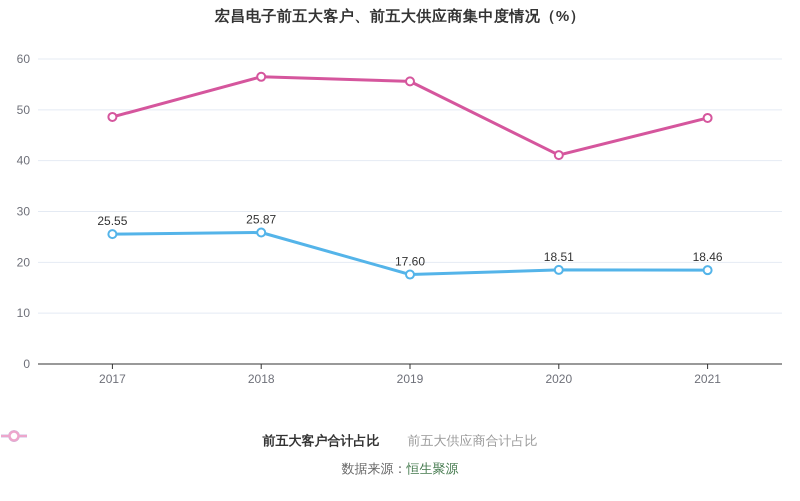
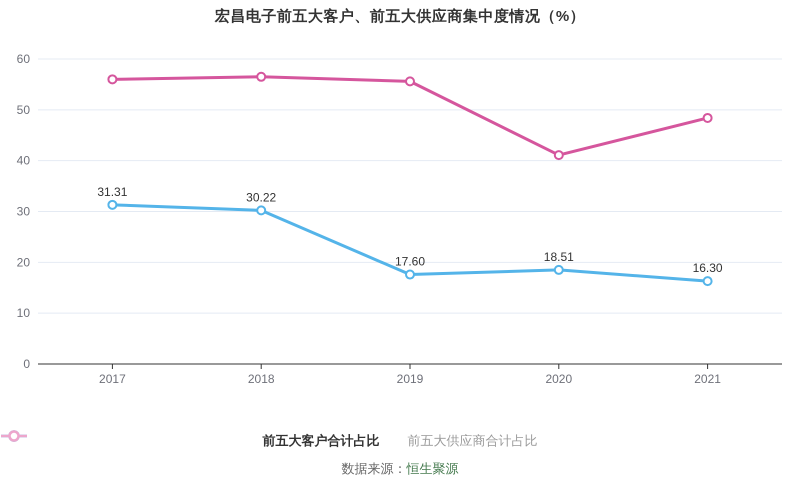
前五大客户合计占比/2017: 25.55 -> 31.31
前五大供应商合计占比/2017: 49 -> 56
前五大客户合计占比/2018: 25.87 -> 30.22
前五大客户合计占比/2021: 18.46 -> 16.30
